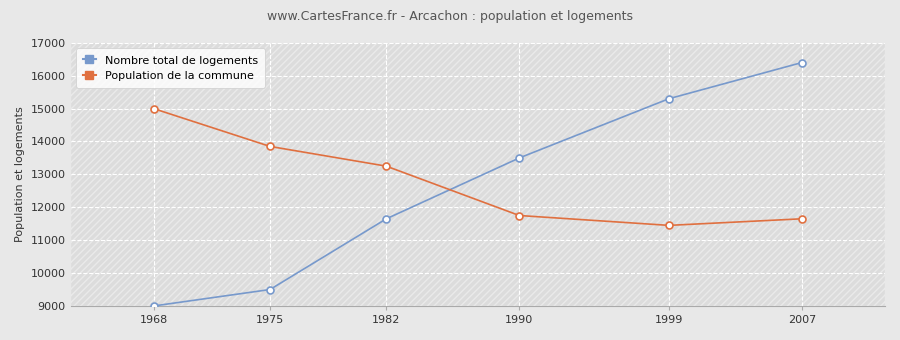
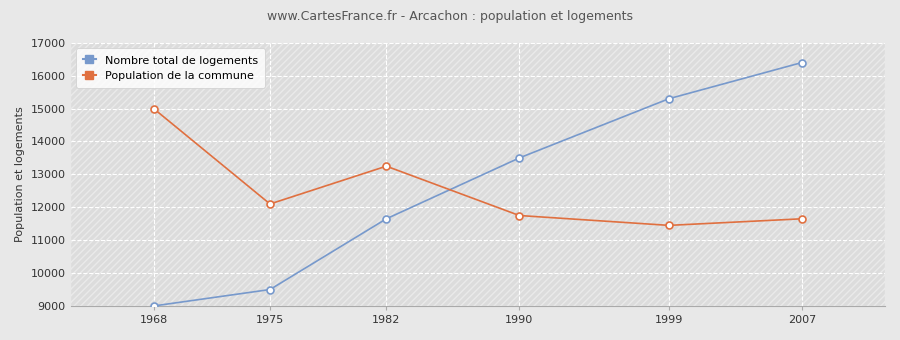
Population de la commune/1975: 13850 -> 12100
